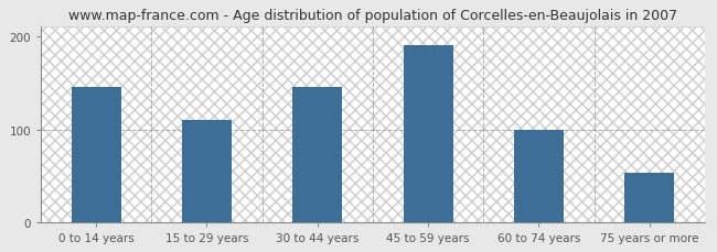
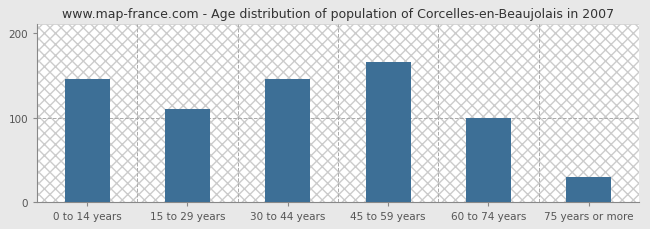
45 to 59 years: 190 -> 165
75 years or more: 54 -> 30
